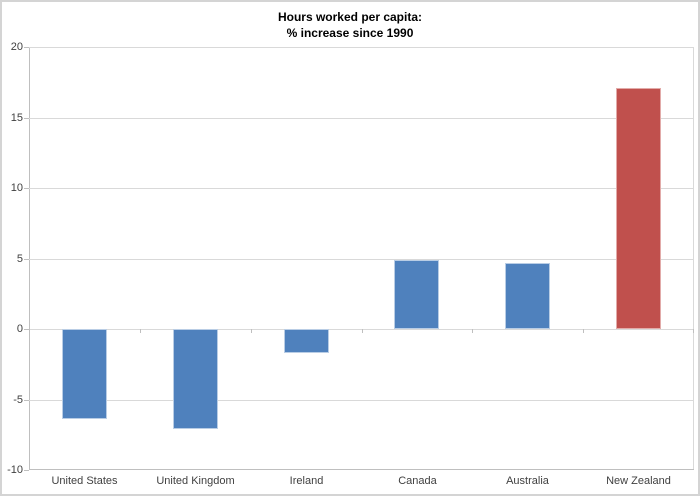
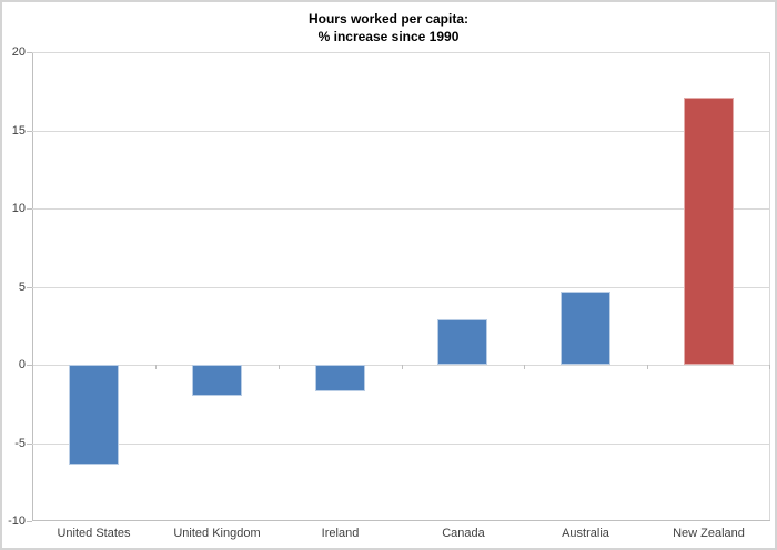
United Kingdom: -7.1 -> -2.0
Canada: 4.9 -> 2.9
